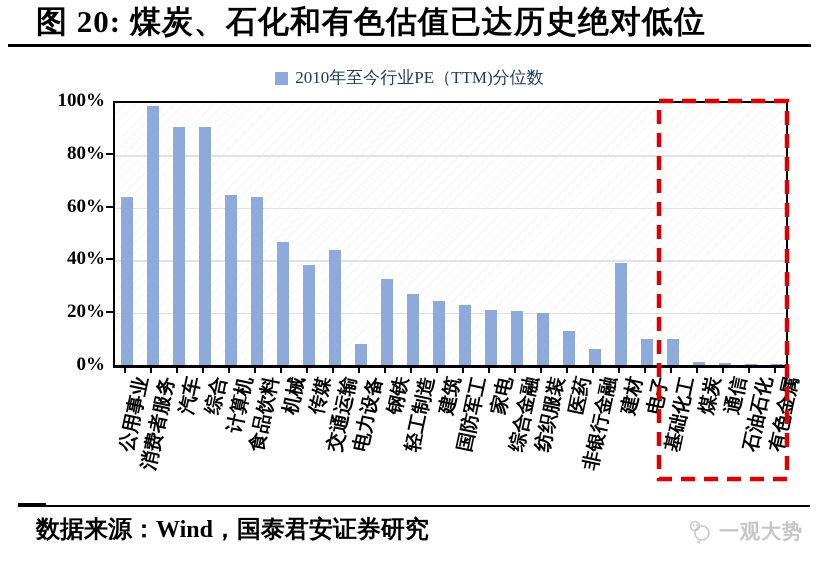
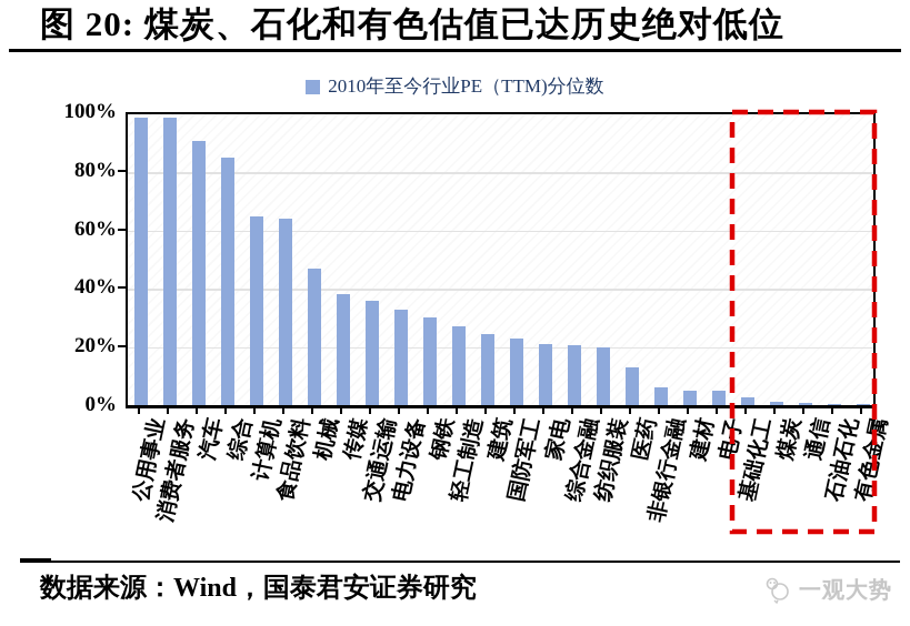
公用事业: 64% -> 99%
综合: 91% -> 85%
交通运输: 44% -> 36%
电力设备: 8% -> 33%
钢铁: 33% -> 30%
建材: 39% -> 5%
电子: 10% -> 5%
基础化工: 10% -> 2%
